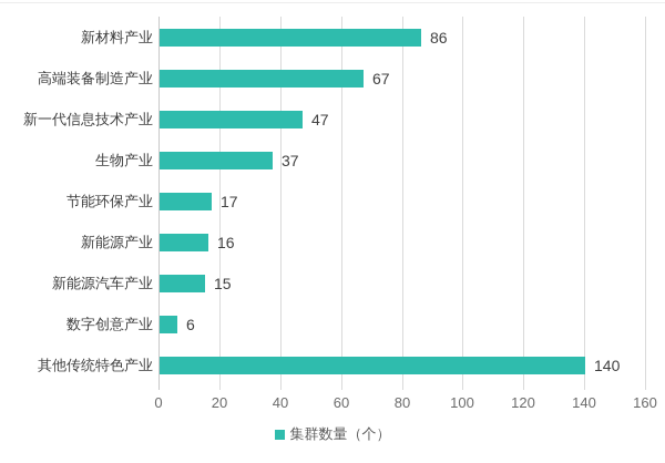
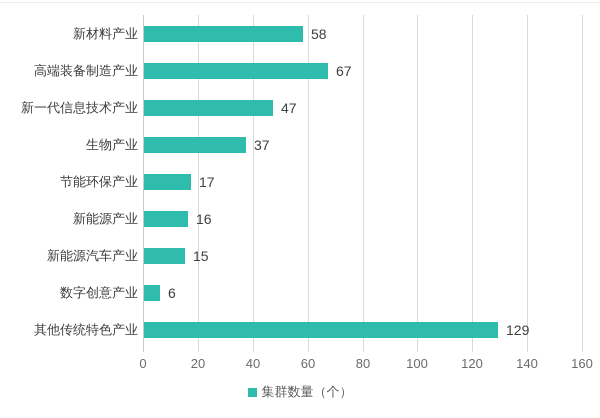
新材料产业: 86 -> 58
其他传统特色产业: 140 -> 129
